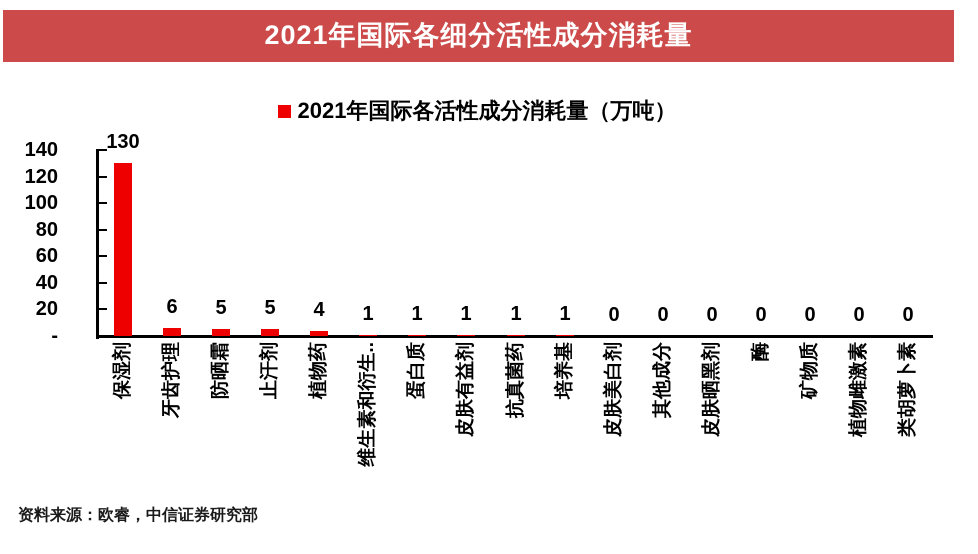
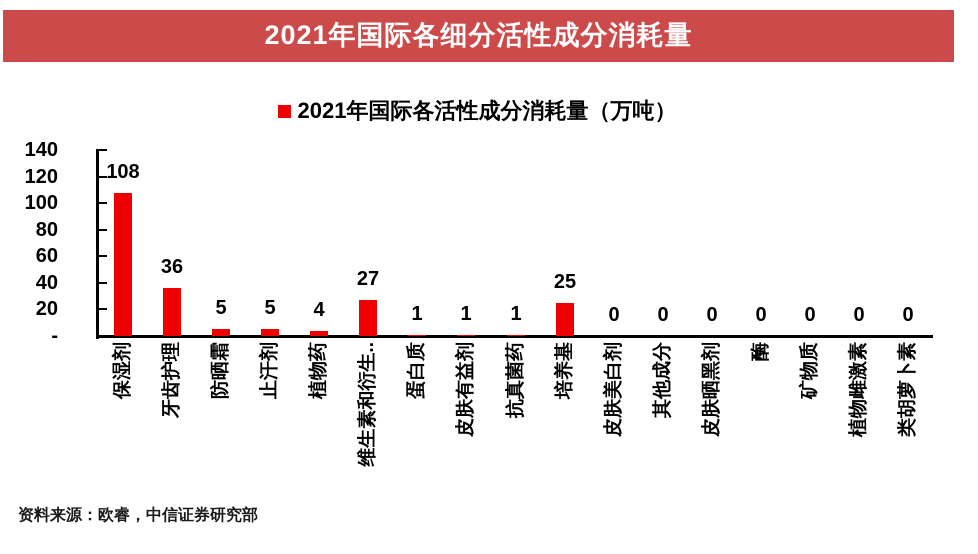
保湿剂: 130 -> 108
牙齿护理: 6 -> 36
维生素和衍生..: 1 -> 27
培养基: 1 -> 25
